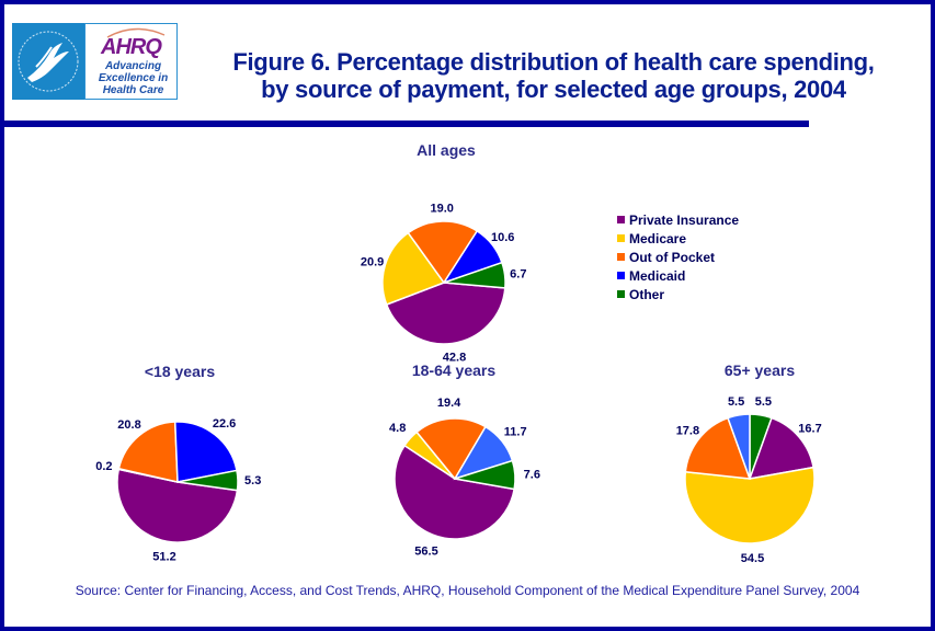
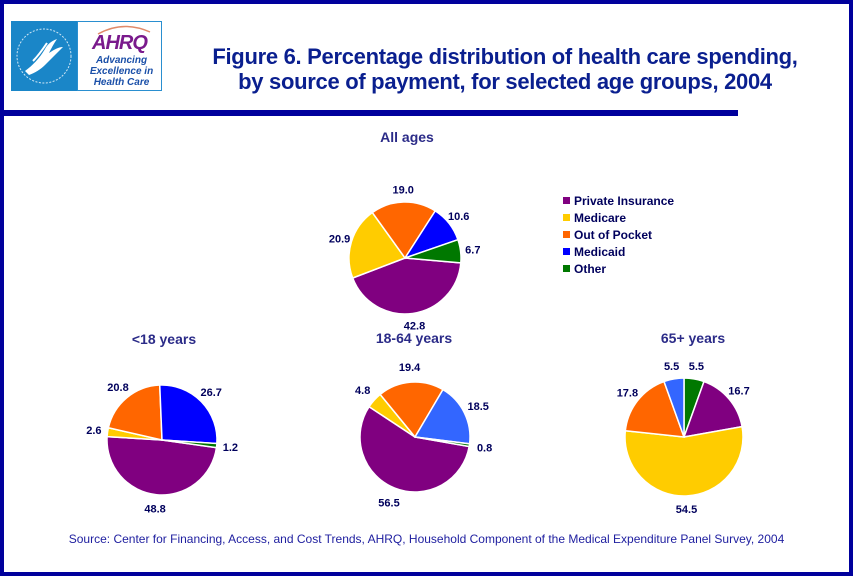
<18 years/Private Insurance: 51.2 -> 48.8
<18 years/Medicare: 0.2 -> 2.6
<18 years/Medicaid: 22.6 -> 26.7
<18 years/Other: 5.3 -> 1.2
18-64 years/Medicaid: 11.7 -> 18.5
18-64 years/Other: 7.6 -> 0.8
